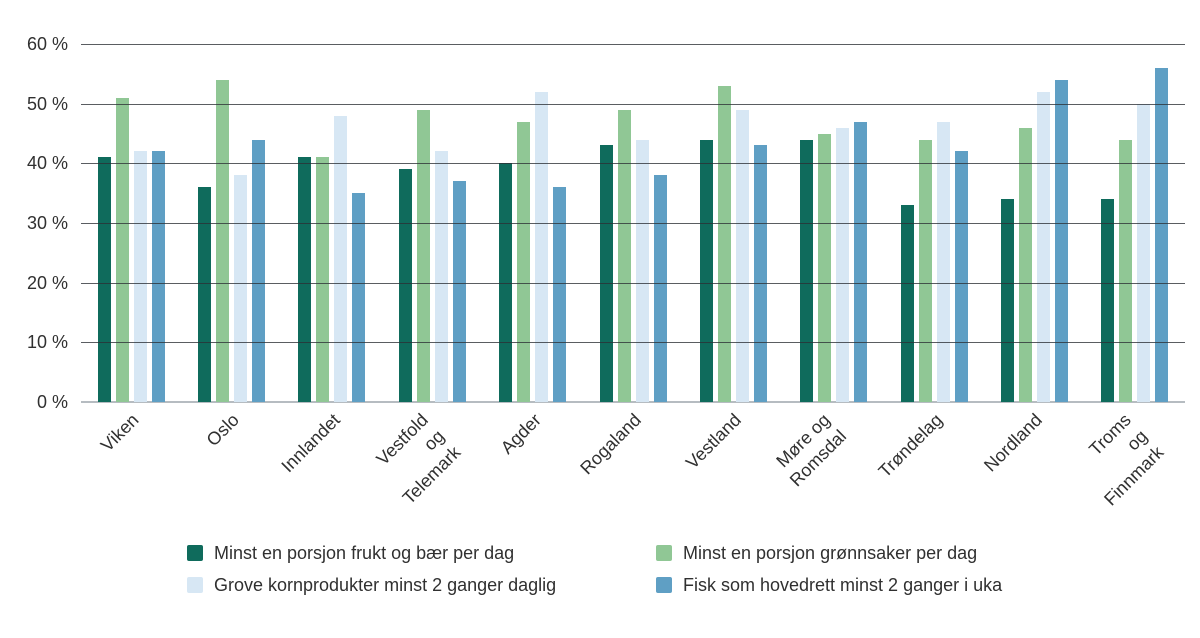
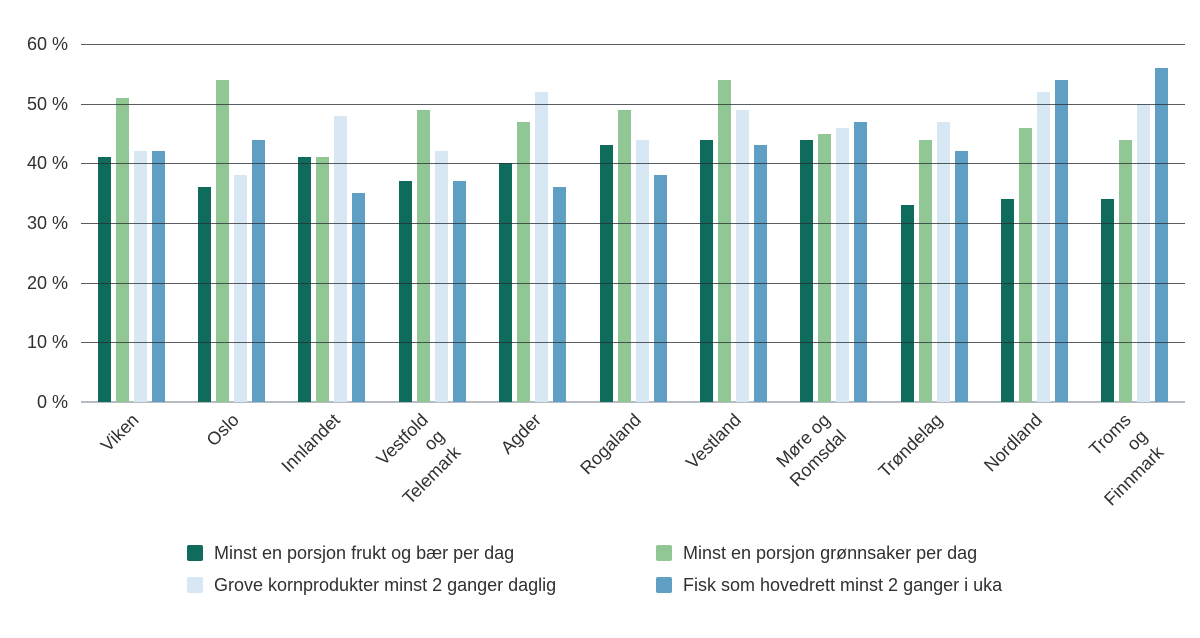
Minst en porsjon frukt og bær per dag/Vestfold og Telemark: 39% -> 37%
Minst en porsjon grønnsaker per dag/Vestland: 53% -> 54%
